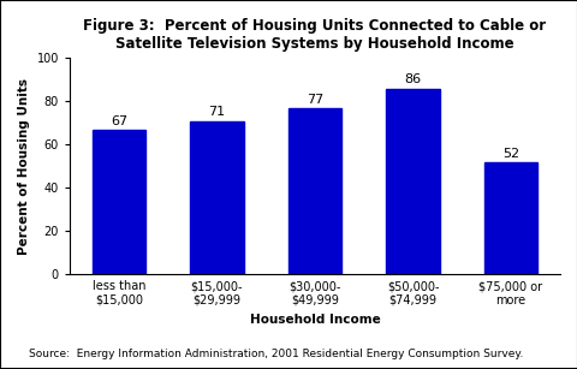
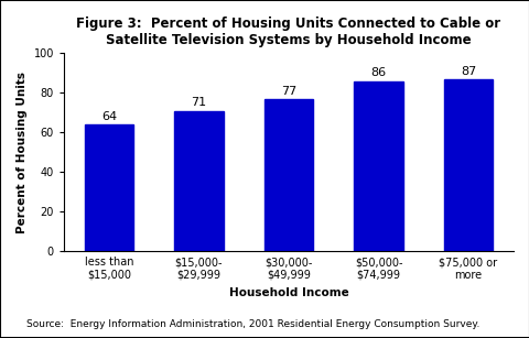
less than $15,000: 67 -> 64
$75,000 or more: 52 -> 87
